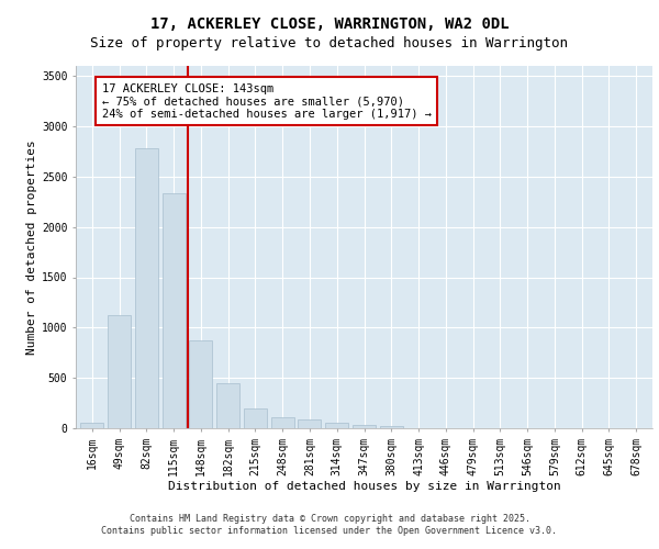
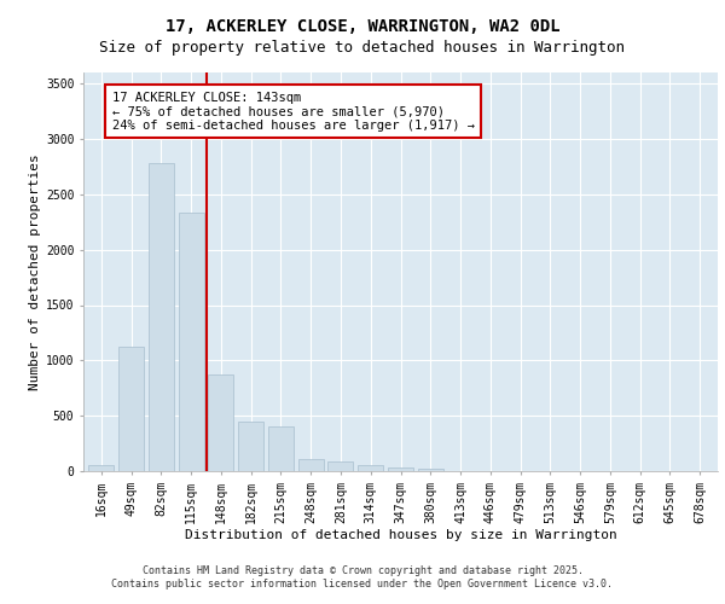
215sqm: 200 -> 400
